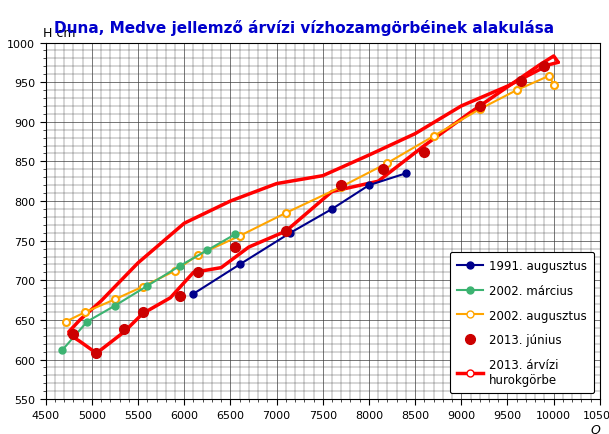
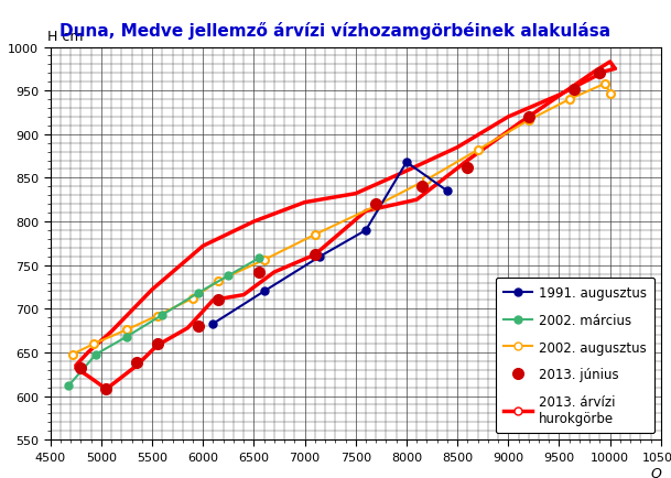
1991. augusztus/8000: 820 -> 868
